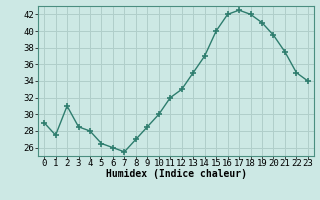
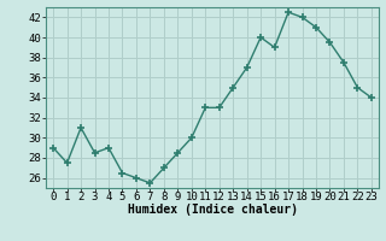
4: 28.0 -> 29.0
11: 32.0 -> 33.0
16: 42.0 -> 39.0
